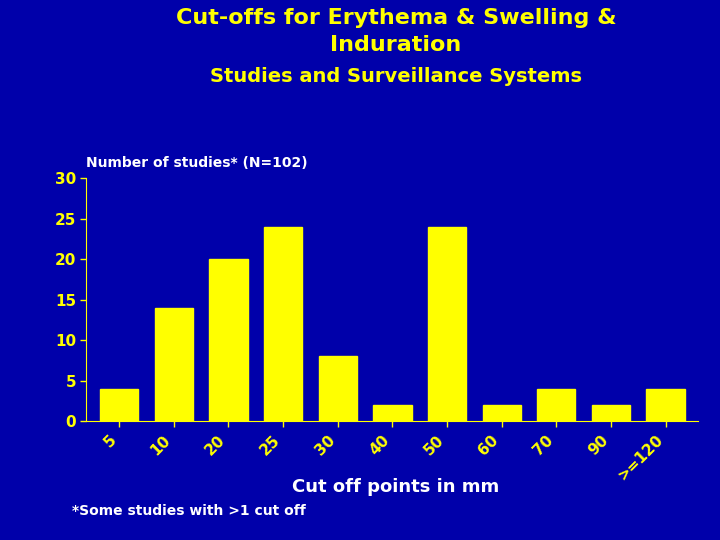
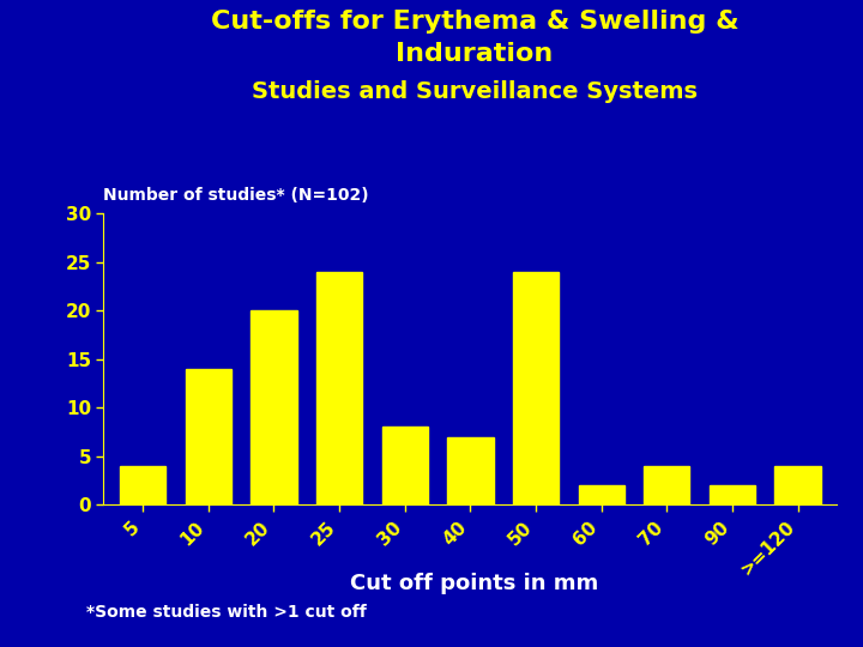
40: 2 -> 7
